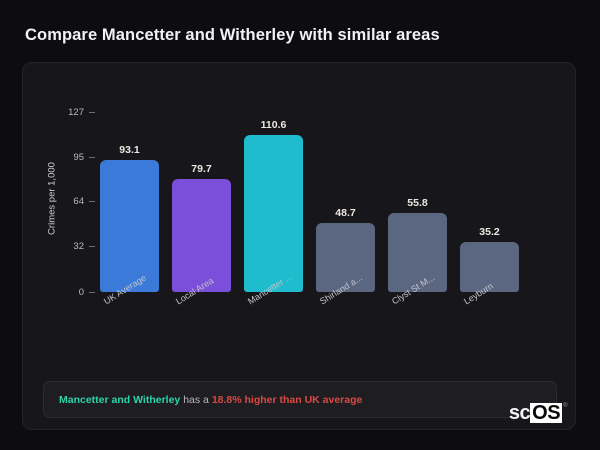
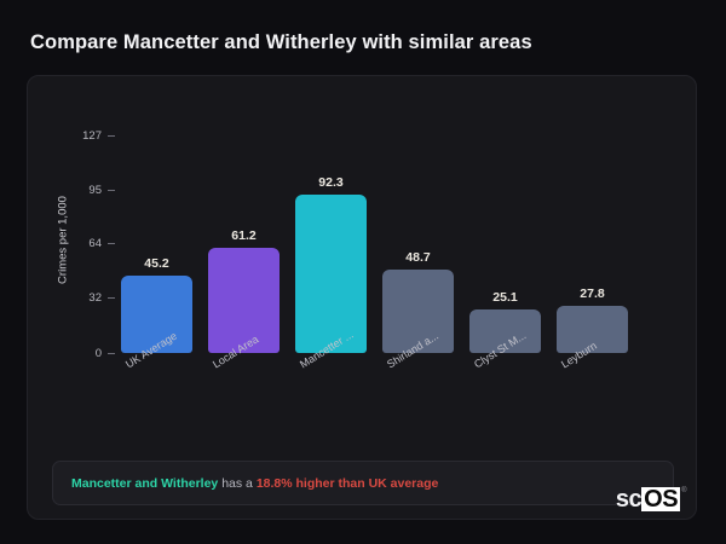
UK Average: 93.1 -> 45.2
Local Area: 79.7 -> 61.2
Mancetter ...: 110.6 -> 92.3
Clyst St M...: 55.8 -> 25.1
Leyburn: 35.2 -> 27.8
